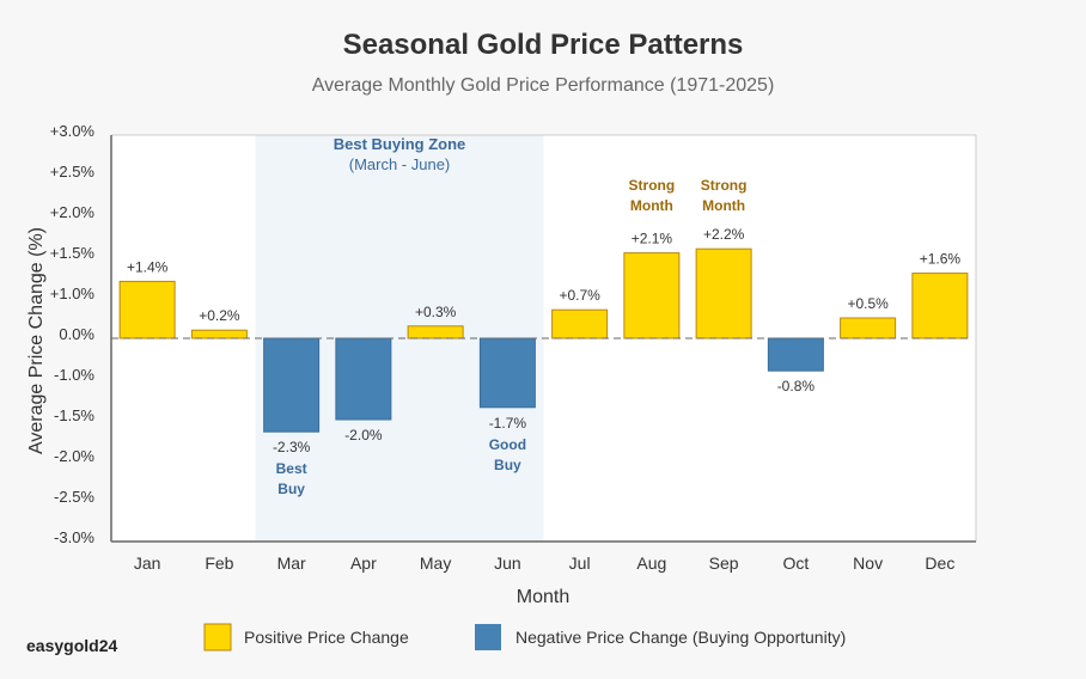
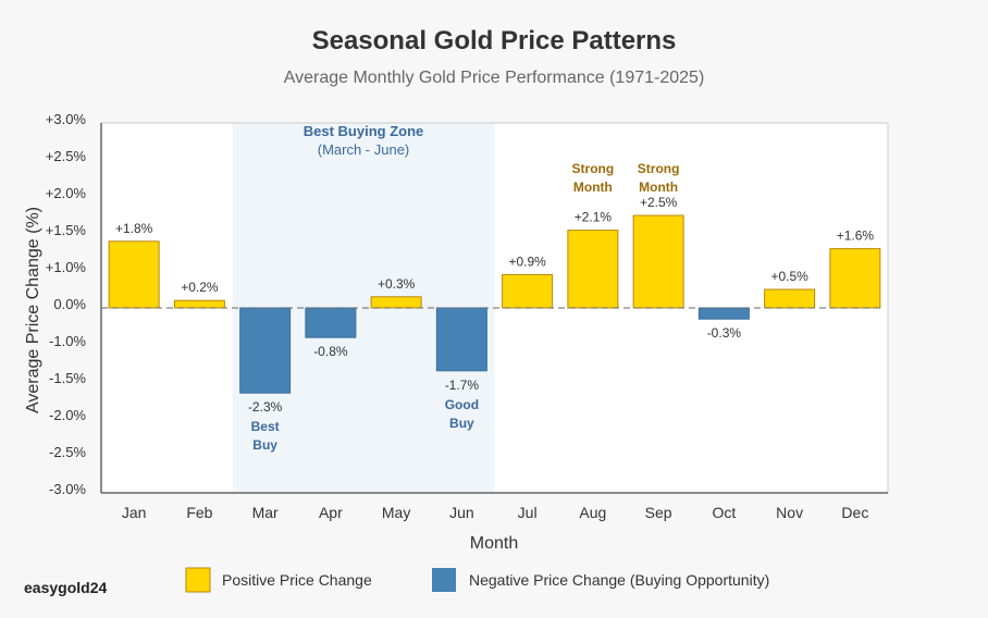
Jan: +1.4% -> +1.8%
Apr: -2.0% -> -0.8%
Jul: +0.7% -> +0.9%
Sep: +2.2% -> +2.5%
Oct: -0.8% -> -0.3%
